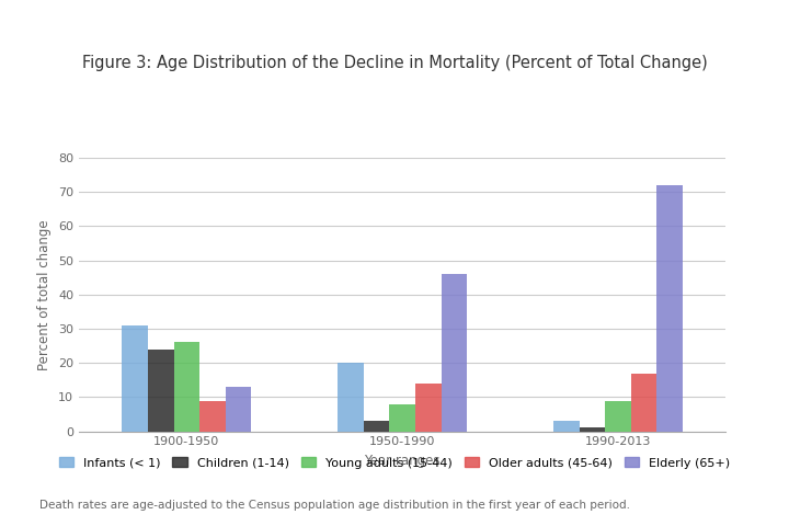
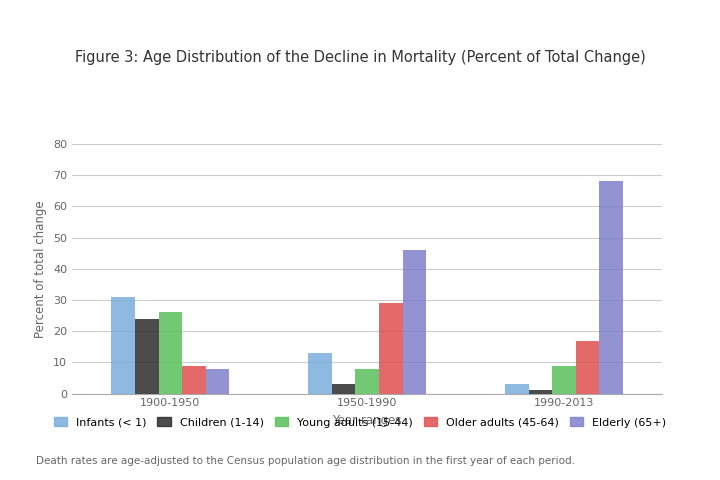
Elderly (65+)/1900-1950: 13 -> 8
Infants (< 1)/1950-1990: 20 -> 13
Older adults (45-64)/1950-1990: 14 -> 29
Elderly (65+)/1990-2013: 72 -> 68
